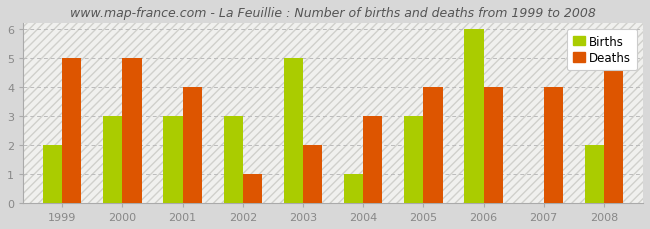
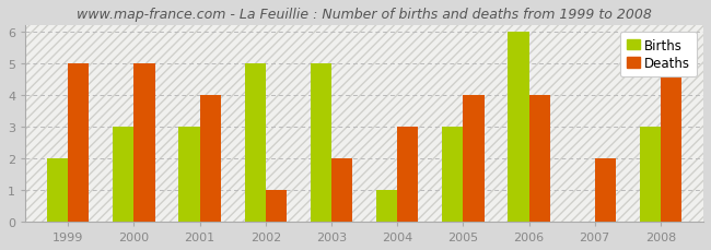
Births/2002: 3 -> 5
Deaths/2007: 4 -> 2
Births/2008: 2 -> 3
